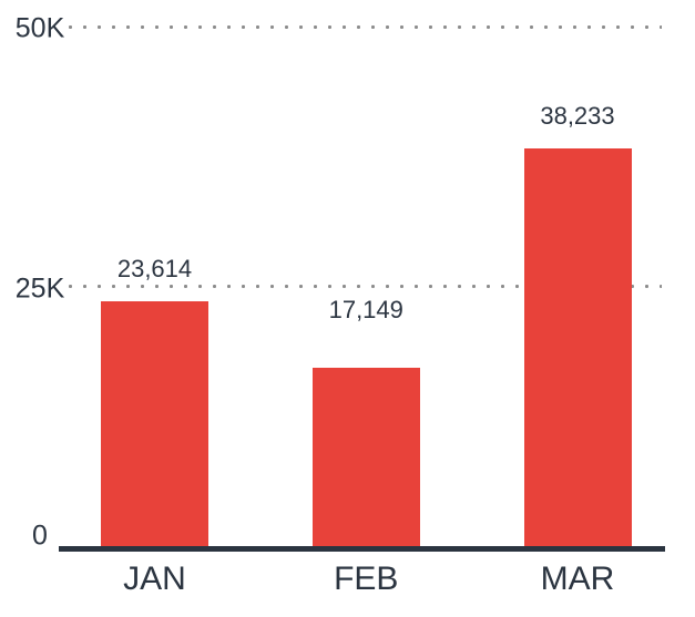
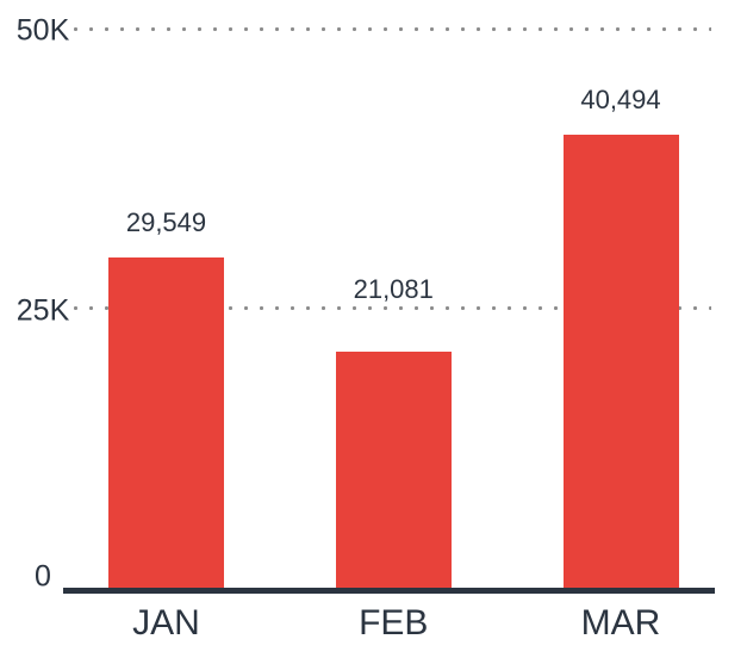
JAN: 23,614 -> 29,549
FEB: 17,149 -> 21,081
MAR: 38,233 -> 40,494
